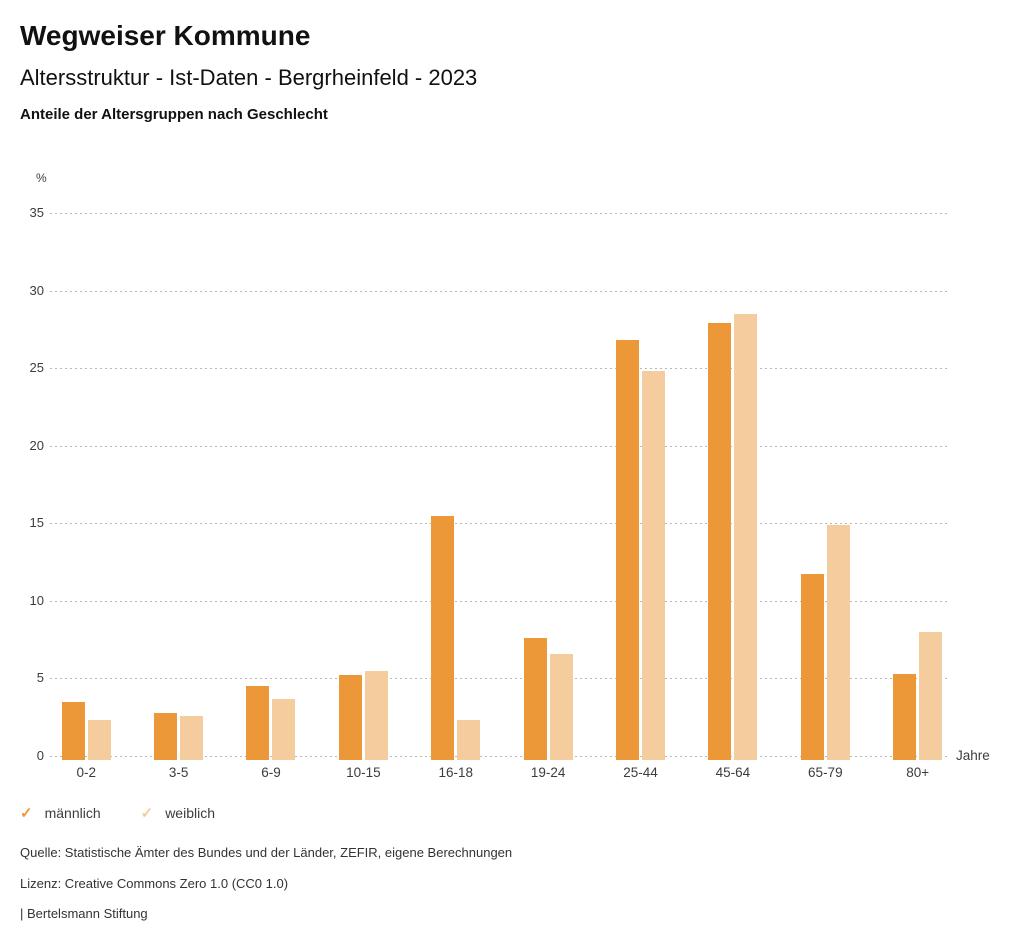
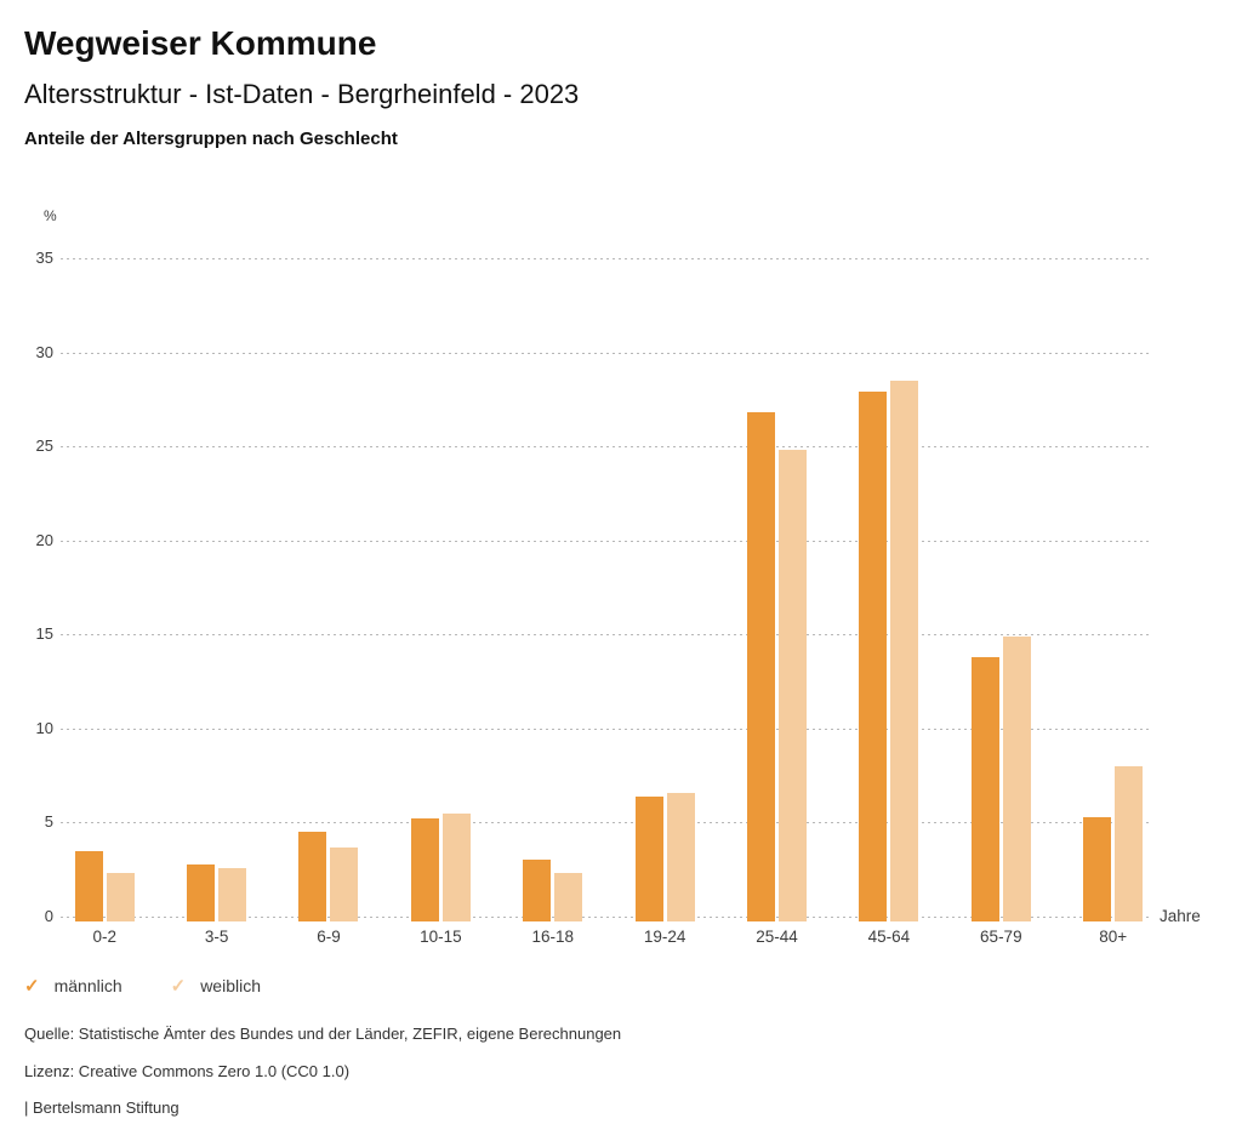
männlich/16-18: 15.5 -> 3.0
männlich/19-24: 7.6 -> 6.4
männlich/65-79: 11.7 -> 13.8
